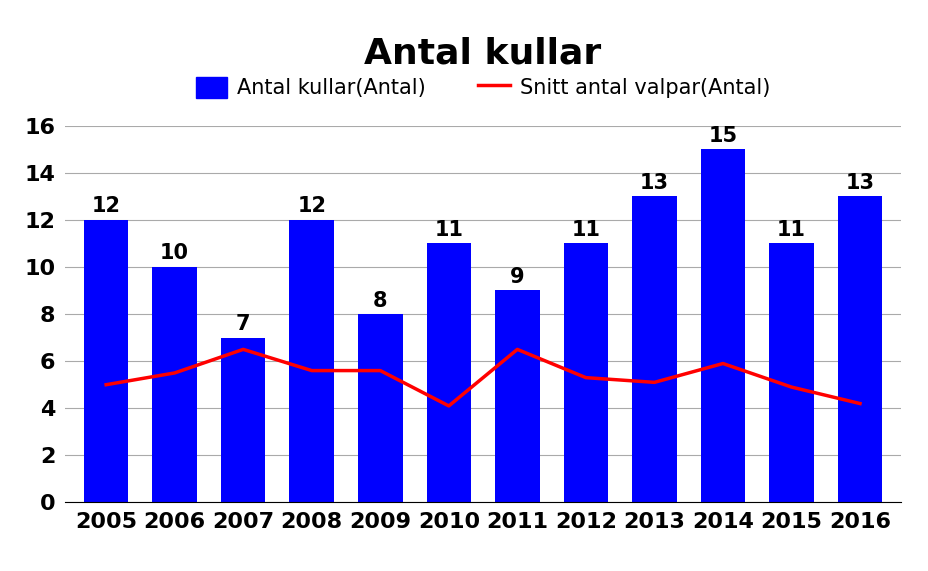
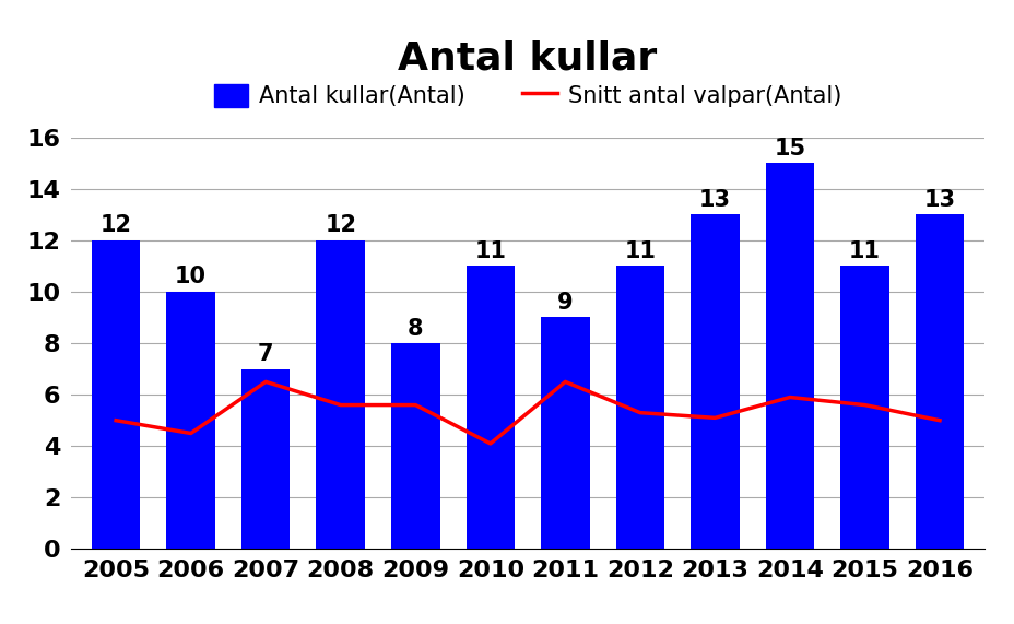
Snitt antal valpar(Antal)/2006: 5.5 -> 4.5
Snitt antal valpar(Antal)/2015: 4.9 -> 5.6
Snitt antal valpar(Antal)/2016: 4.2 -> 5.0
